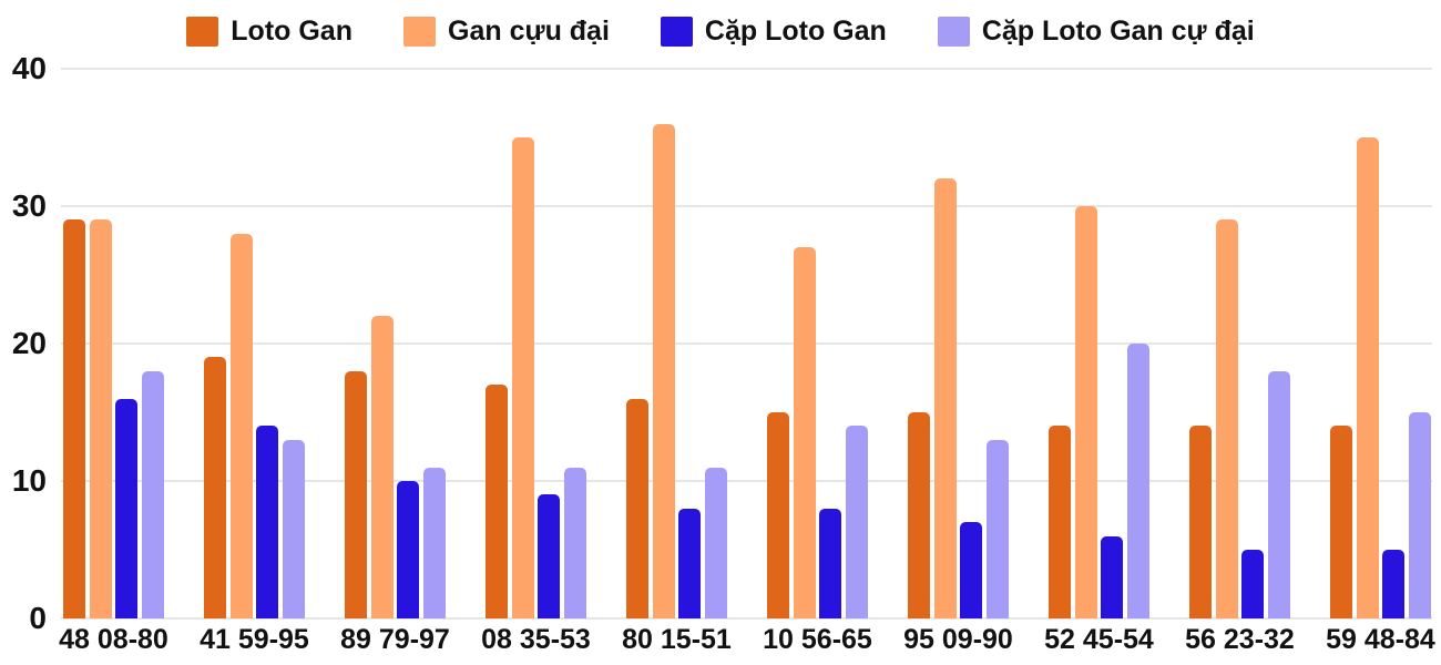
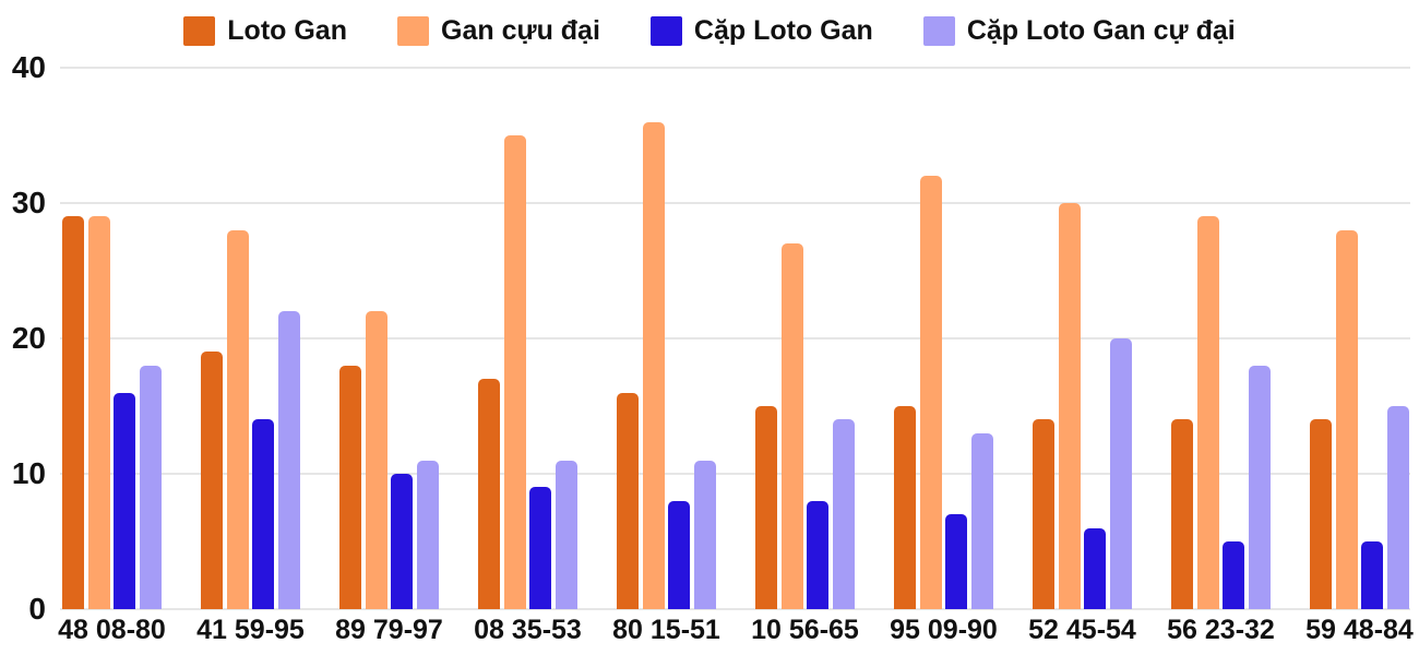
Cặp Loto Gan cự đại/41 59-95: 13 -> 22
Gan cựu đại/59 48-84: 35 -> 28
